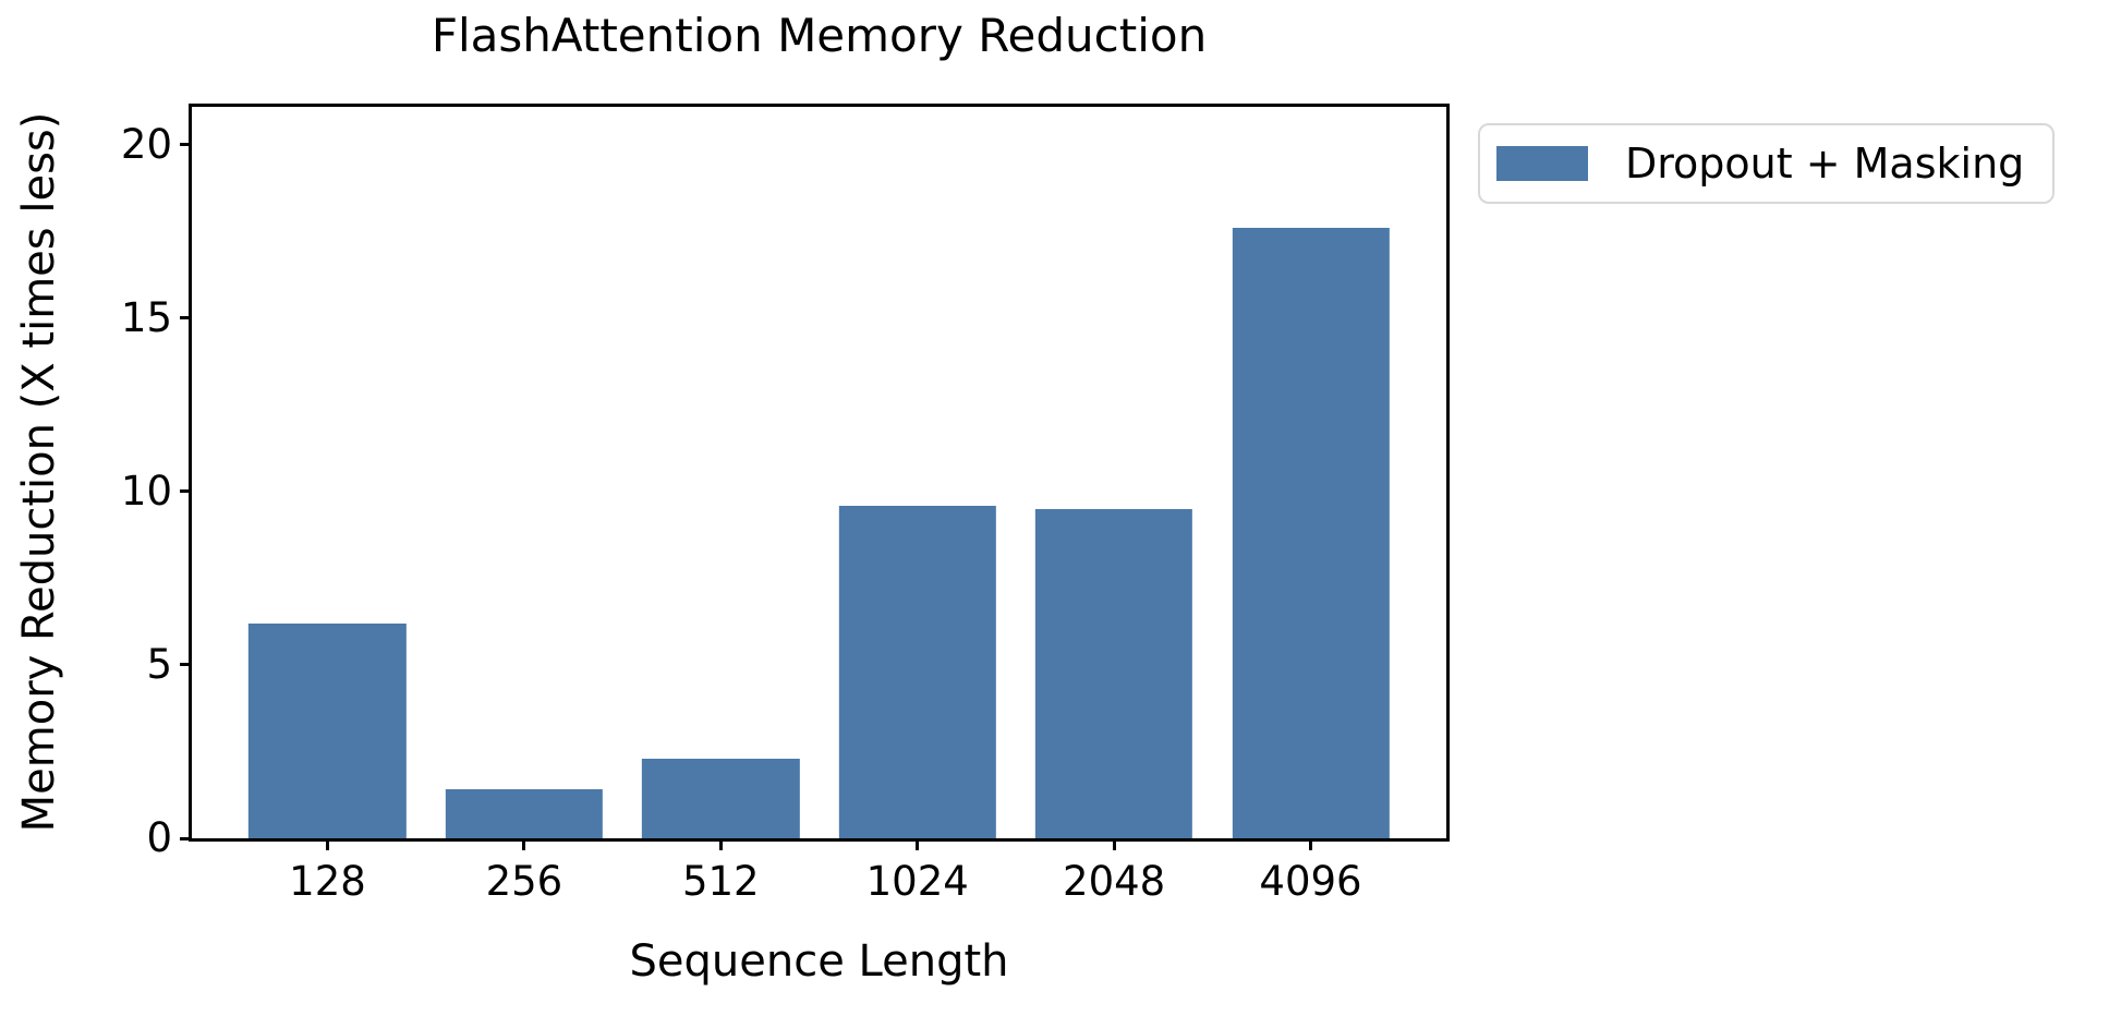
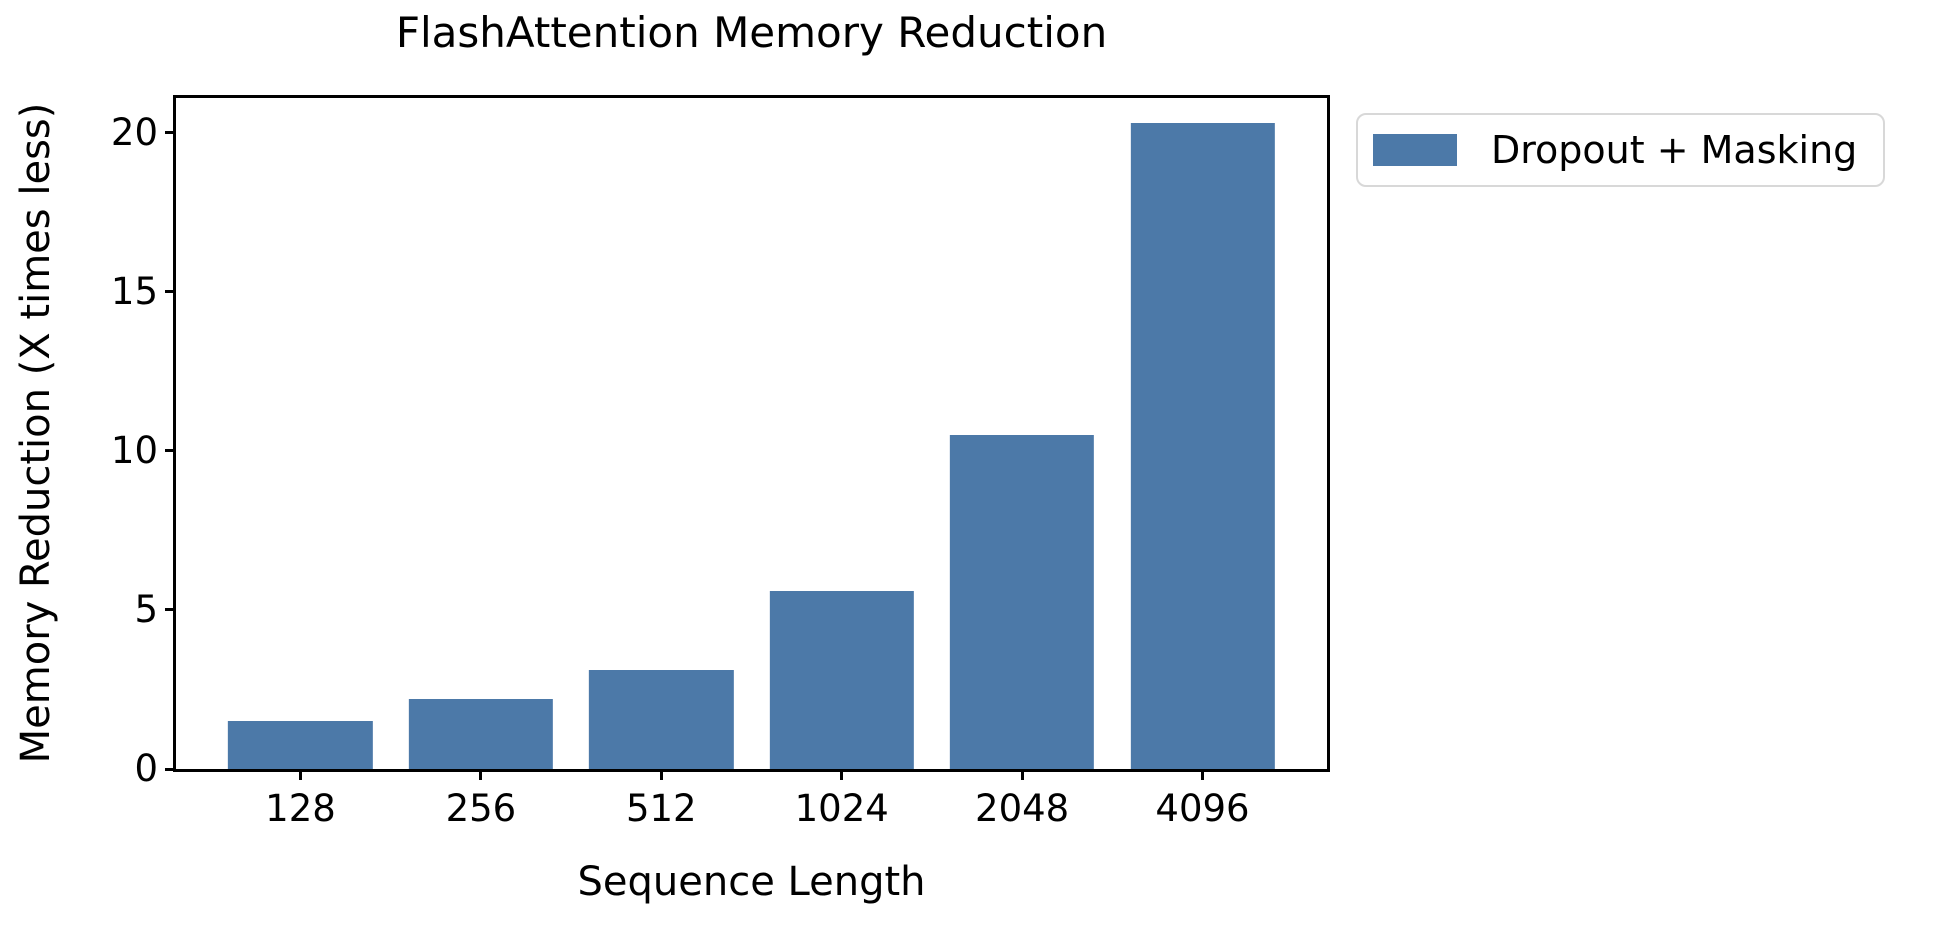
128: 6.2 -> 1.5
256: 1.4 -> 2.2
512: 2.3 -> 3.1
1024: 9.6 -> 5.6
2048: 9.5 -> 10.5
4096: 17.6 -> 20.3
